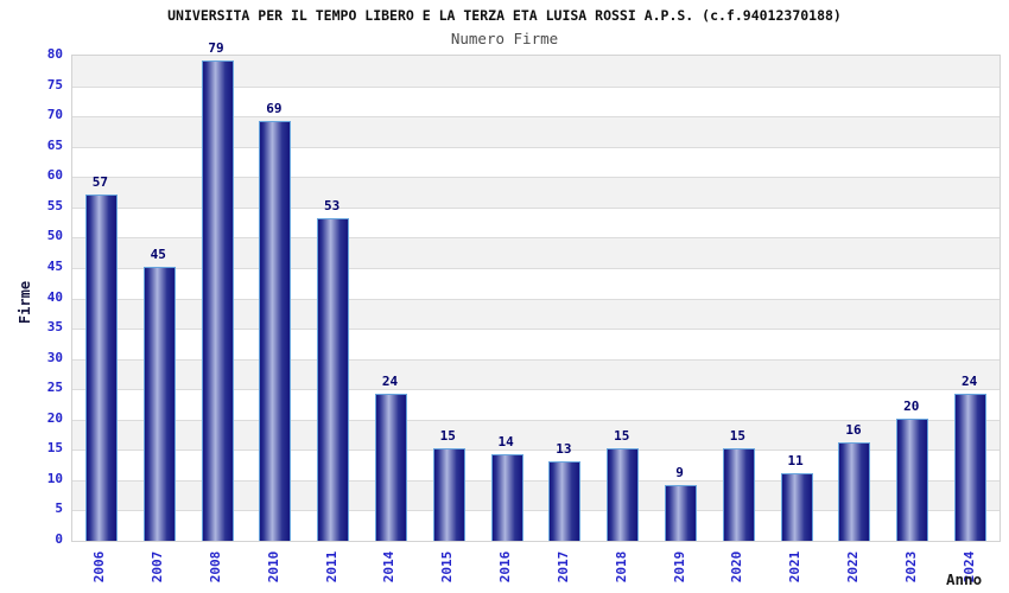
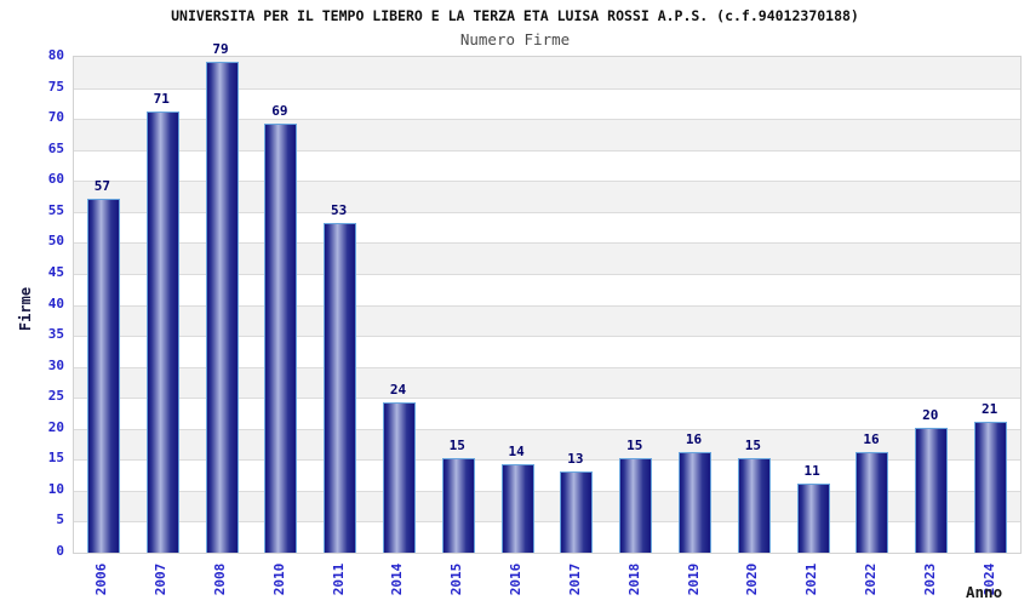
2007: 45 -> 71
2019: 9 -> 16
2024: 24 -> 21
